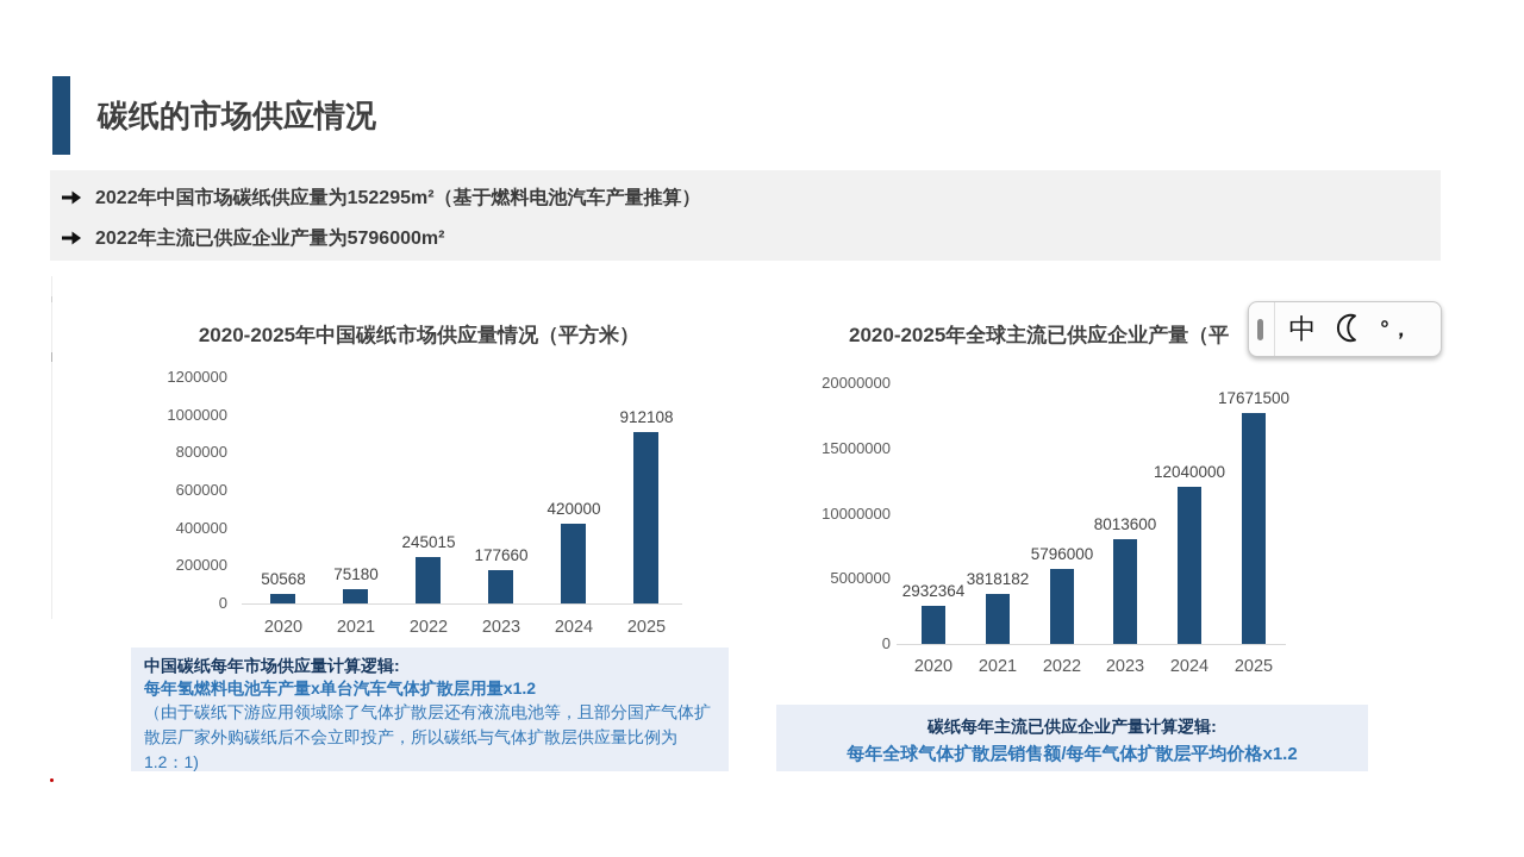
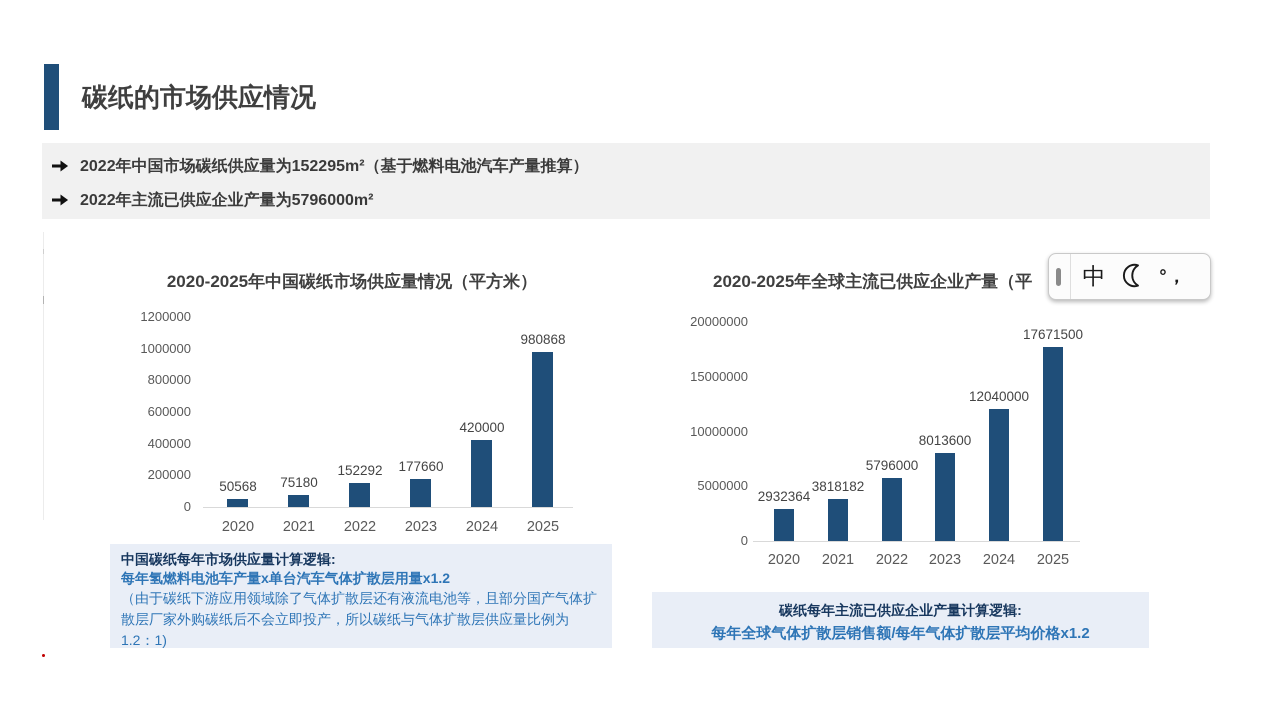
2020-2025年中国碳纸市场供应量情况（平方米）/2022: 245015 -> 152292
2020-2025年中国碳纸市场供应量情况（平方米）/2025: 912108 -> 980868
